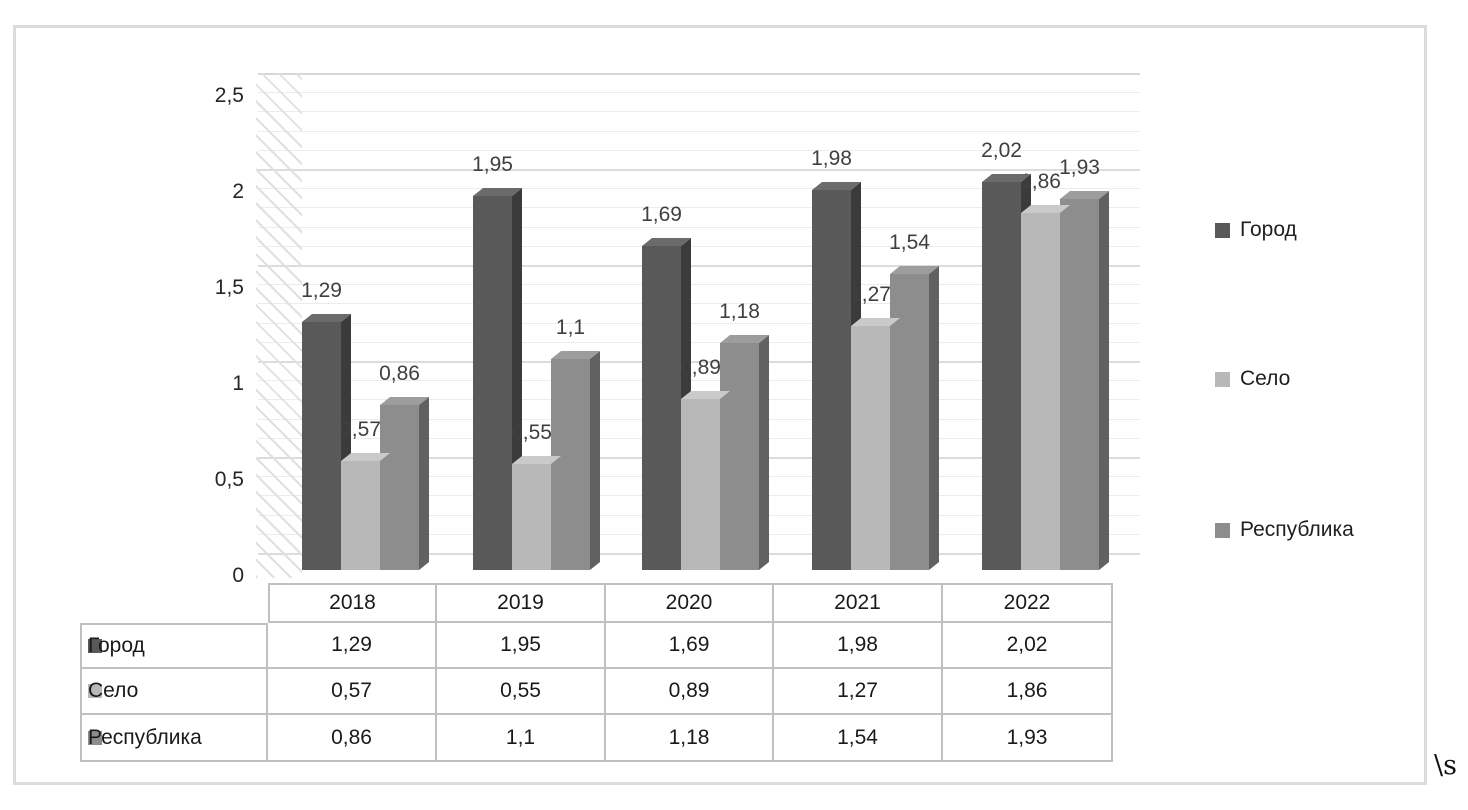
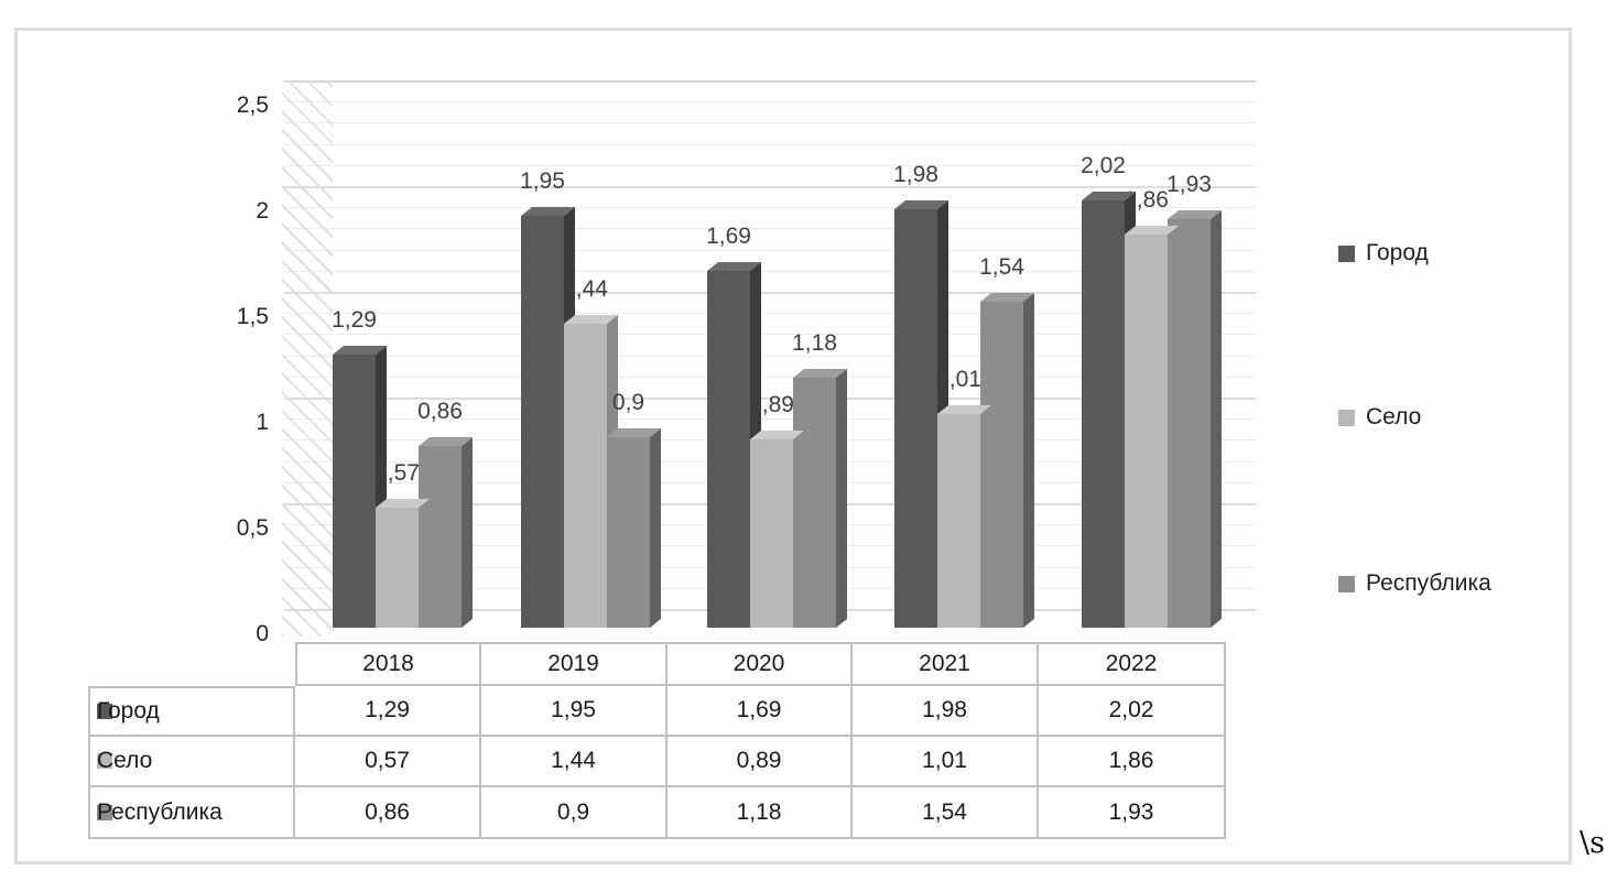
Село/2019: 0,55 -> 1,44
Республика/2019: 1,1 -> 0,9
Село/2021: 1,27 -> 1,01
